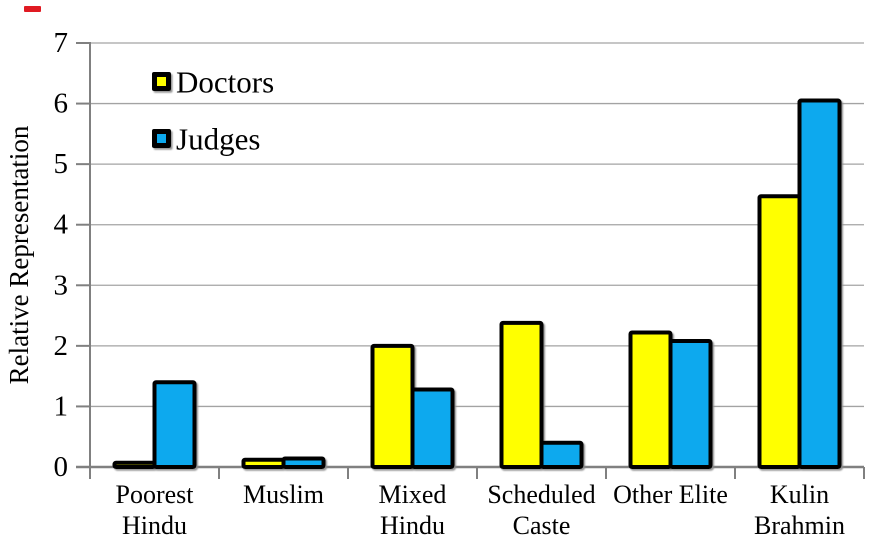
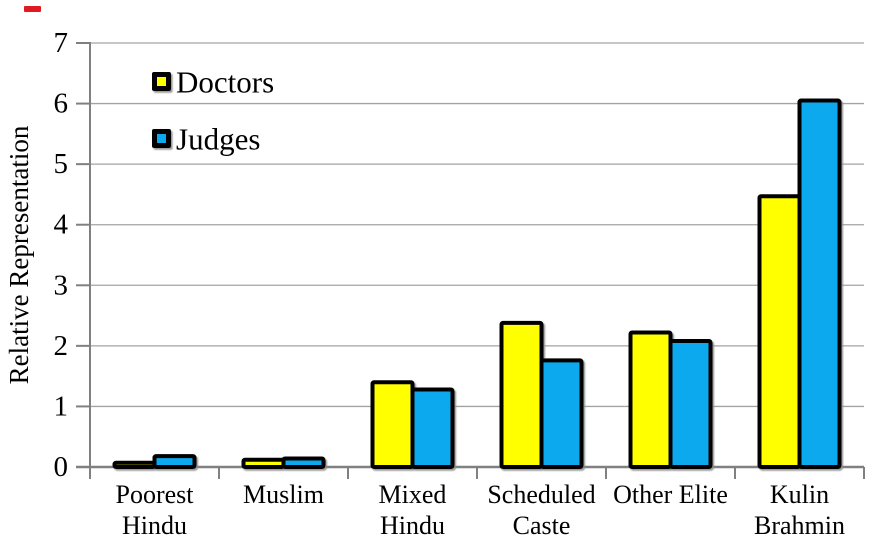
Judges/Poorest Hindu: 1.4 -> 0.2
Doctors/Mixed Hindu: 2.0 -> 1.4
Judges/Scheduled Caste: 0.4 -> 1.8
